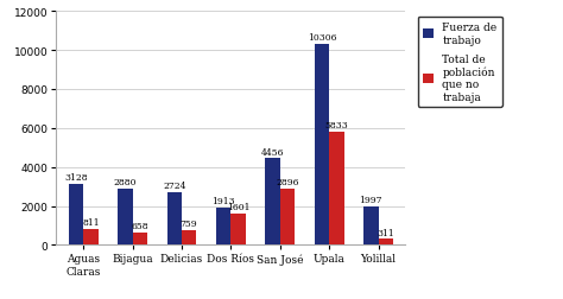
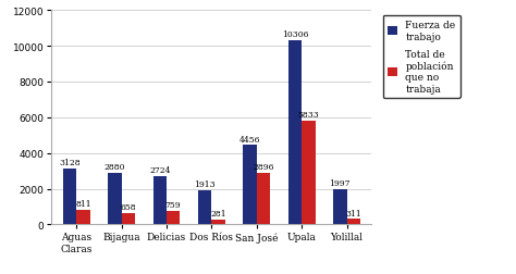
Total de población que no trabaja/Dos Ríos: 1601 -> 281
